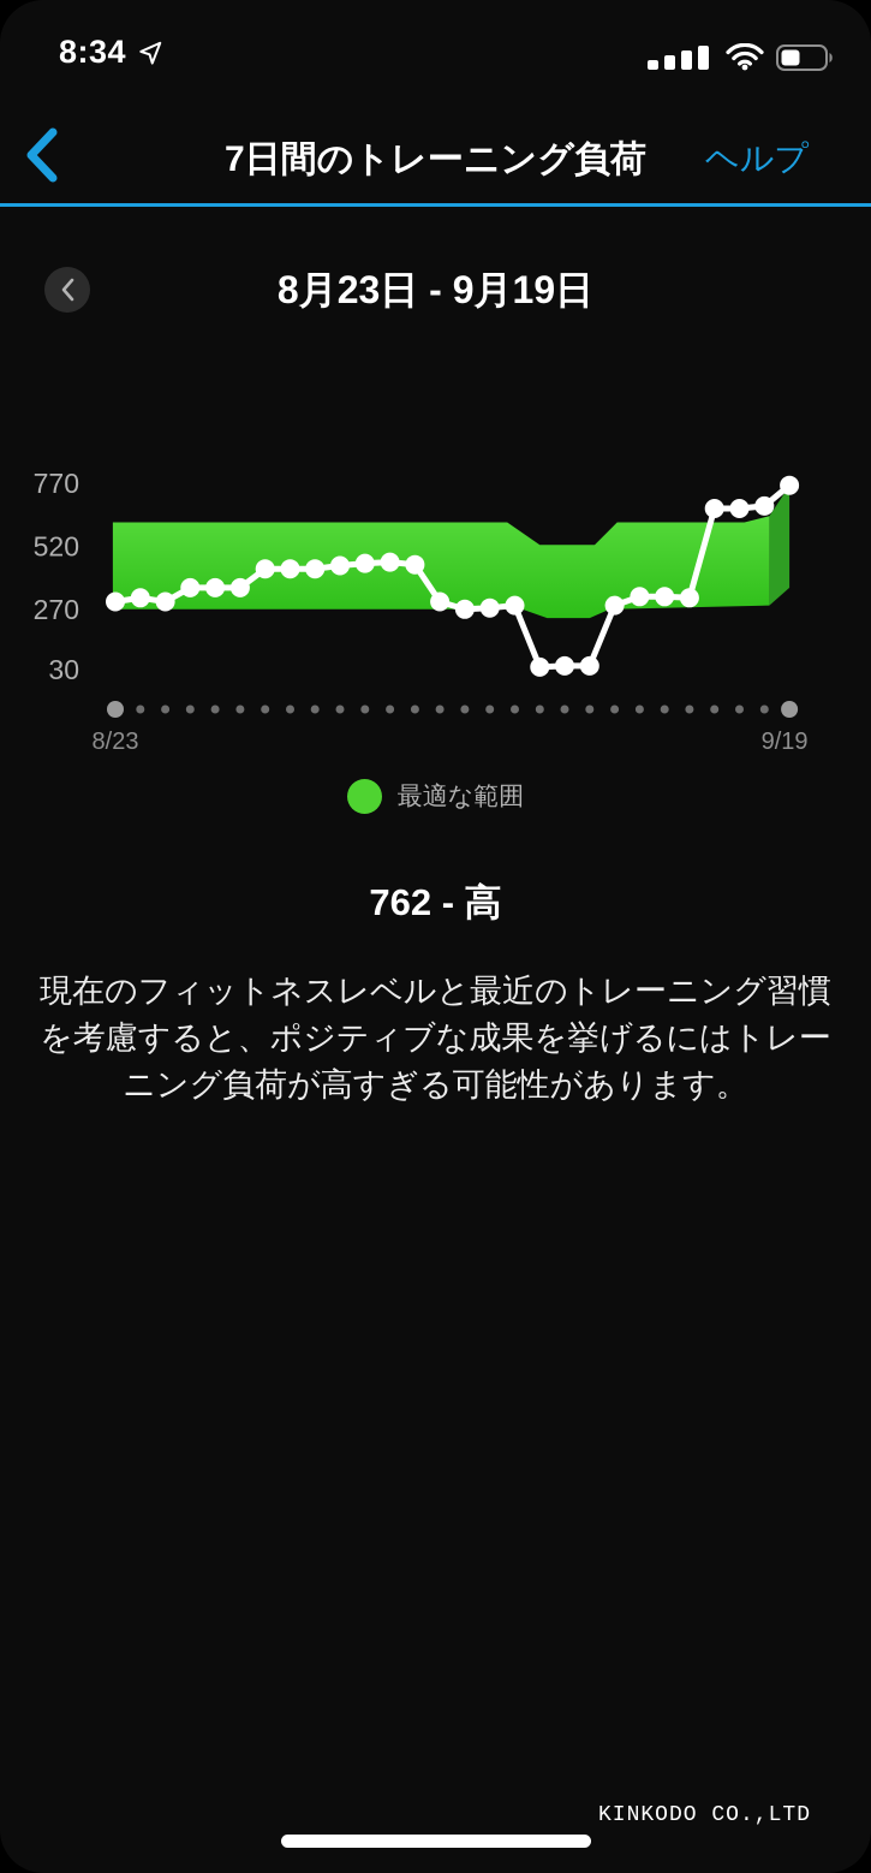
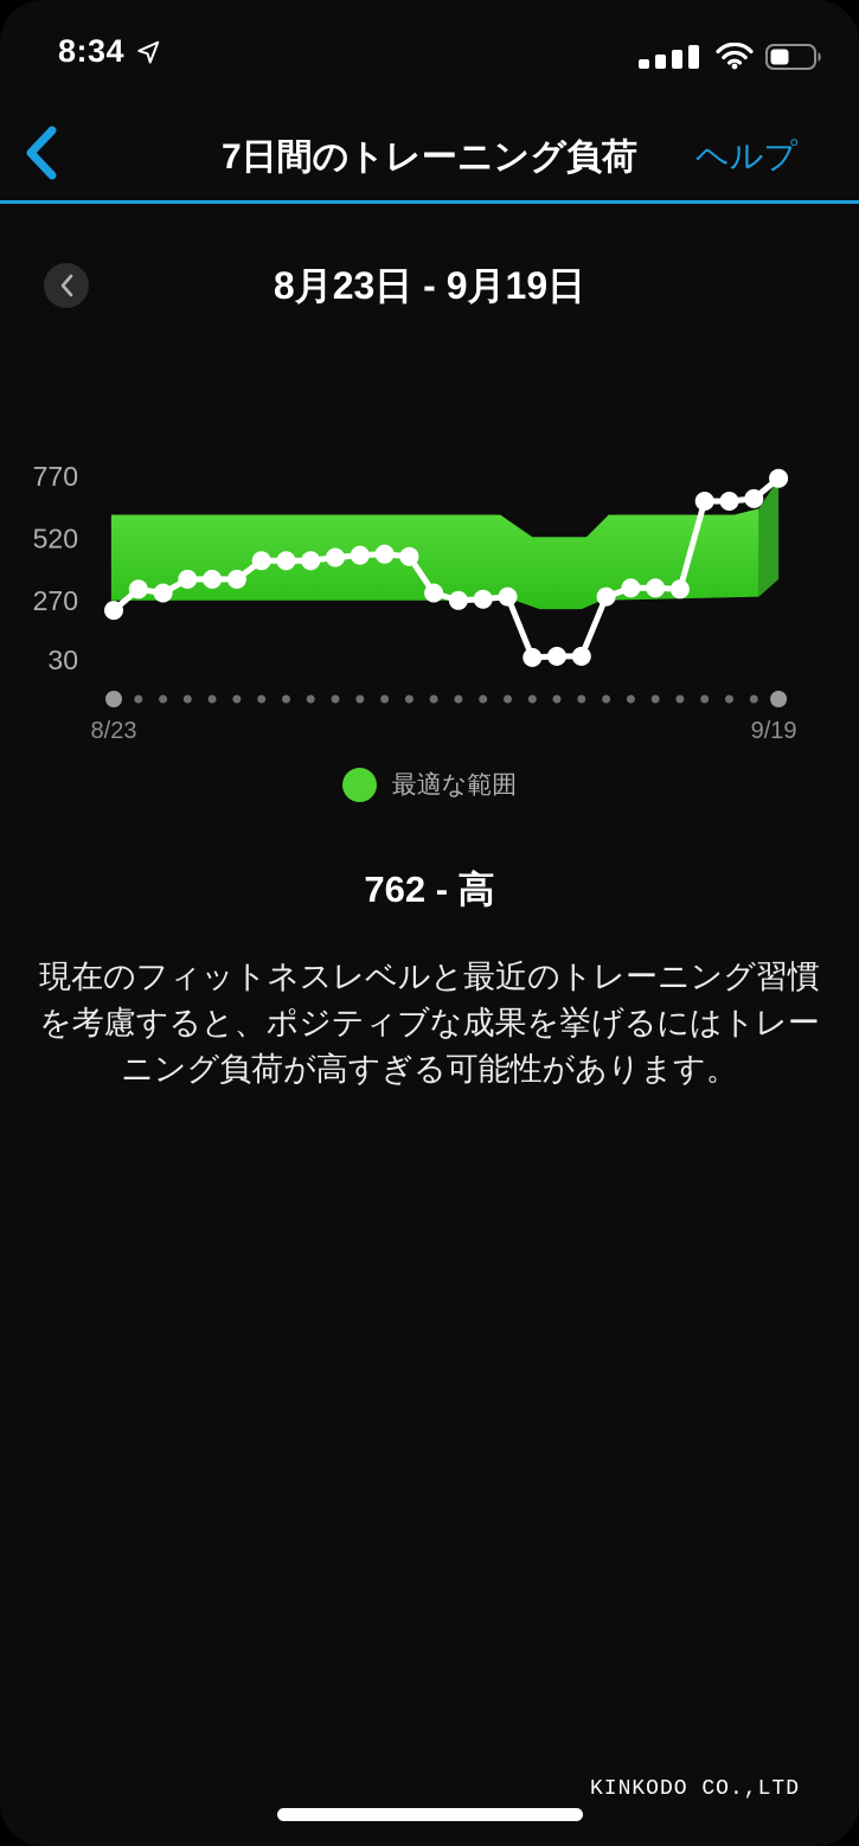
8/23: 300 -> 230
